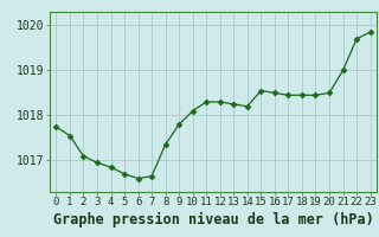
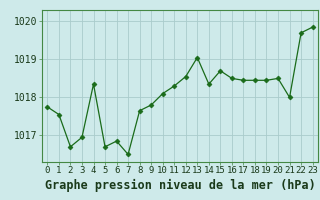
2: 1017.10 -> 1016.70
4: 1016.85 -> 1018.35
6: 1016.60 -> 1016.85
7: 1016.65 -> 1016.50
8: 1017.35 -> 1017.65
12: 1018.30 -> 1018.55
13: 1018.25 -> 1019.05
14: 1018.20 -> 1018.35
15: 1018.55 -> 1018.70
21: 1019.00 -> 1018.00
